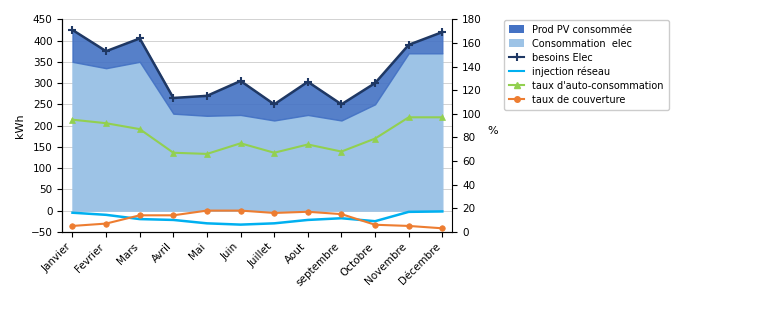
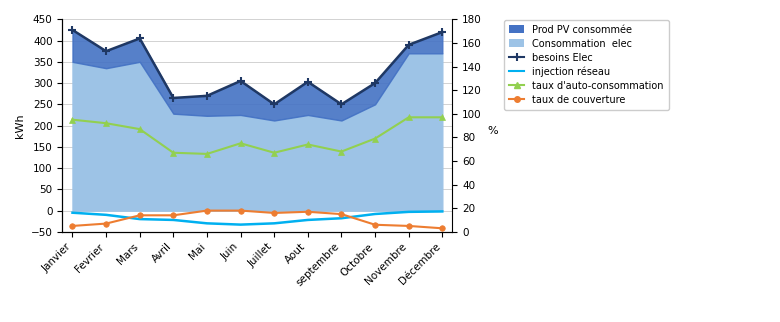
injection réseau/Octobre: -25 -> -8
